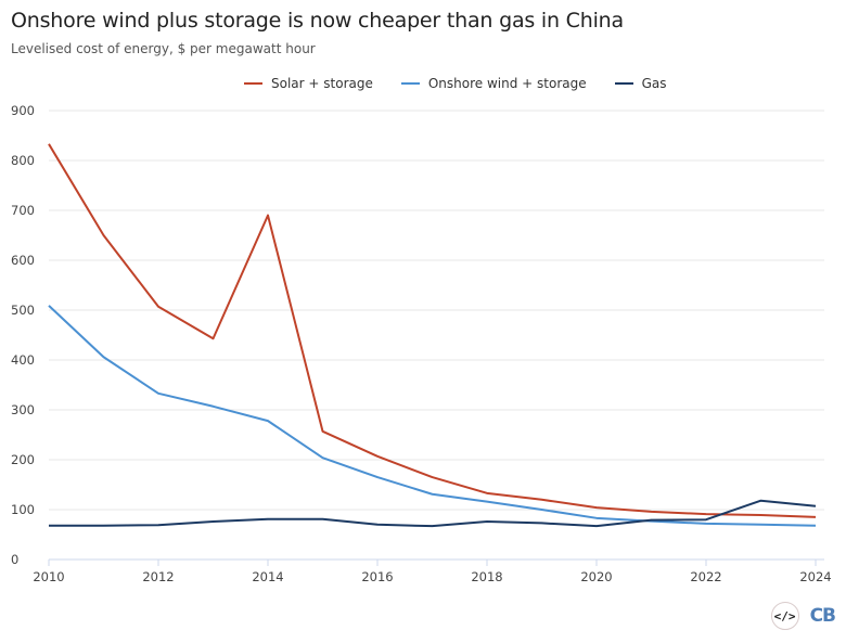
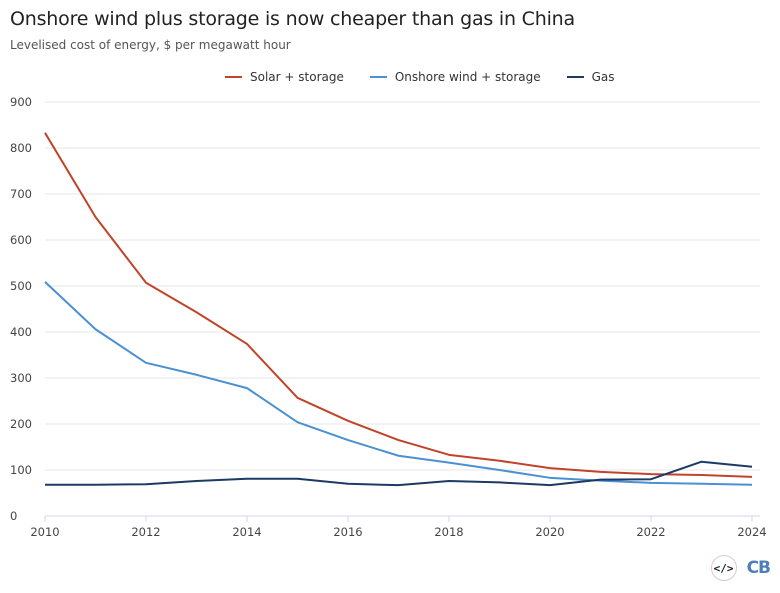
Solar + storage/2014: 690 -> 370
